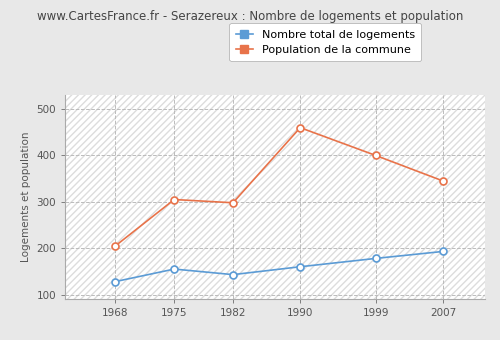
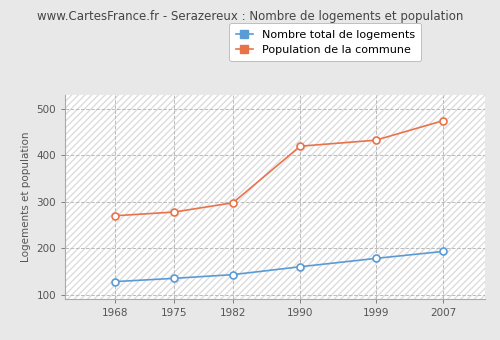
Population de la commune/1968: 205 -> 270
Nombre total de logements/1975: 155 -> 135
Population de la commune/1975: 305 -> 278
Population de la commune/1990: 460 -> 420
Population de la commune/1999: 400 -> 433
Population de la commune/2007: 345 -> 475
